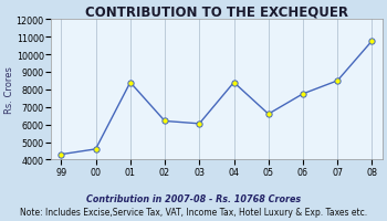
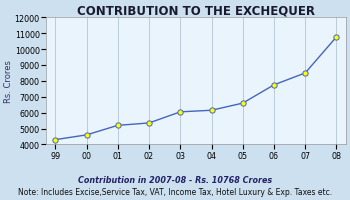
01: 8400 -> 5200
02: 6200 -> 5400
04: 8400 -> 6200
